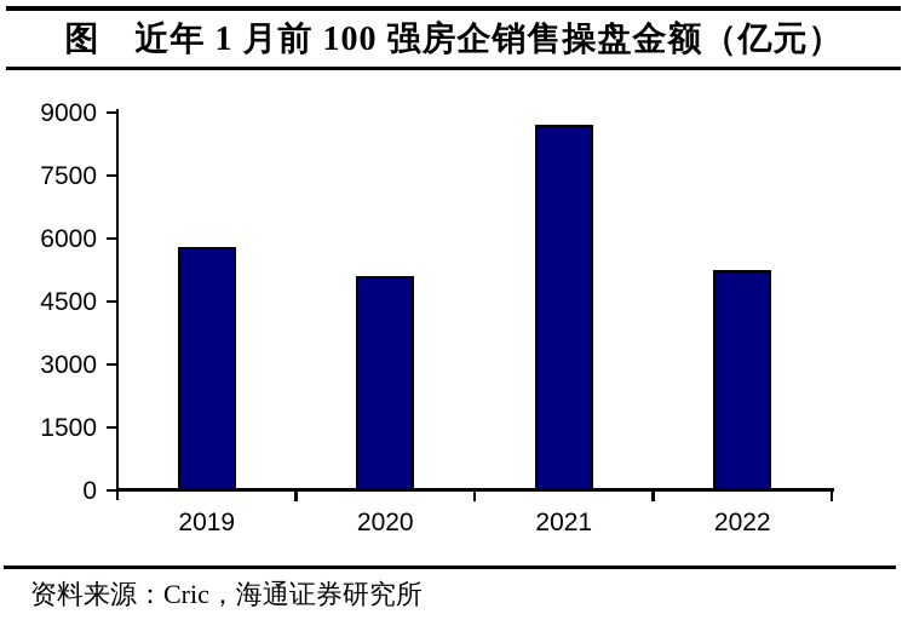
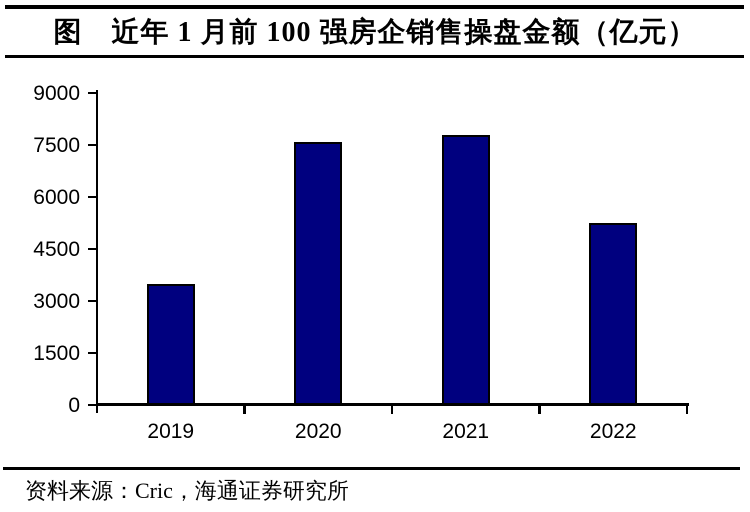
2019: 5800 -> 3500
2020: 5100 -> 7600
2021: 8700 -> 7800
